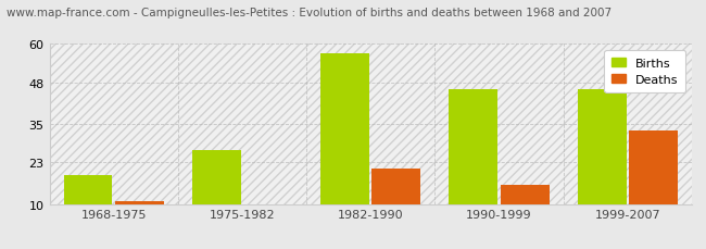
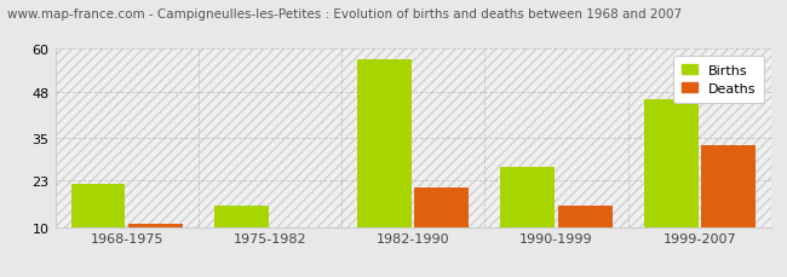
Births/1968-1975: 19 -> 22
Births/1975-1982: 27 -> 16
Births/1990-1999: 46 -> 27
